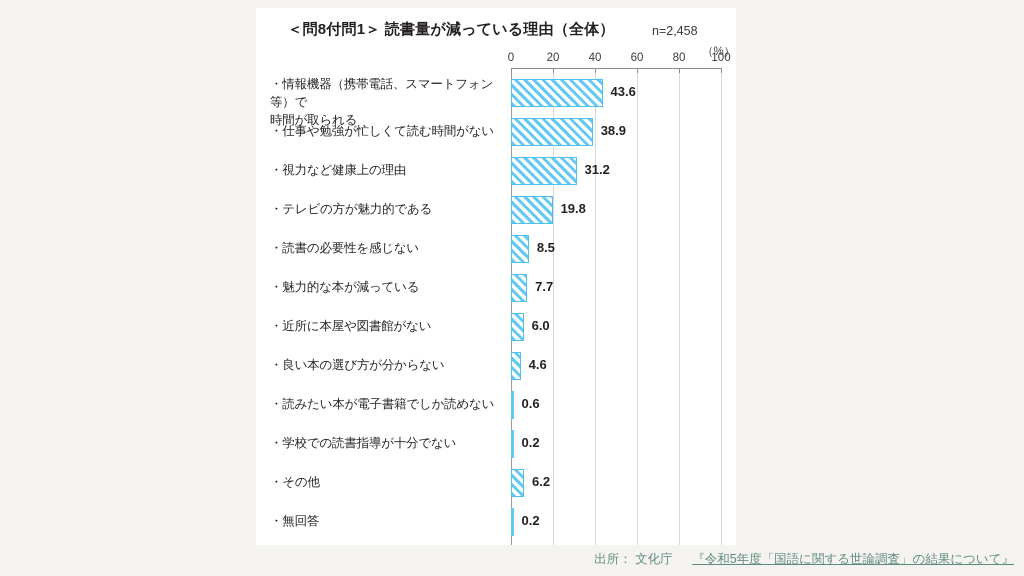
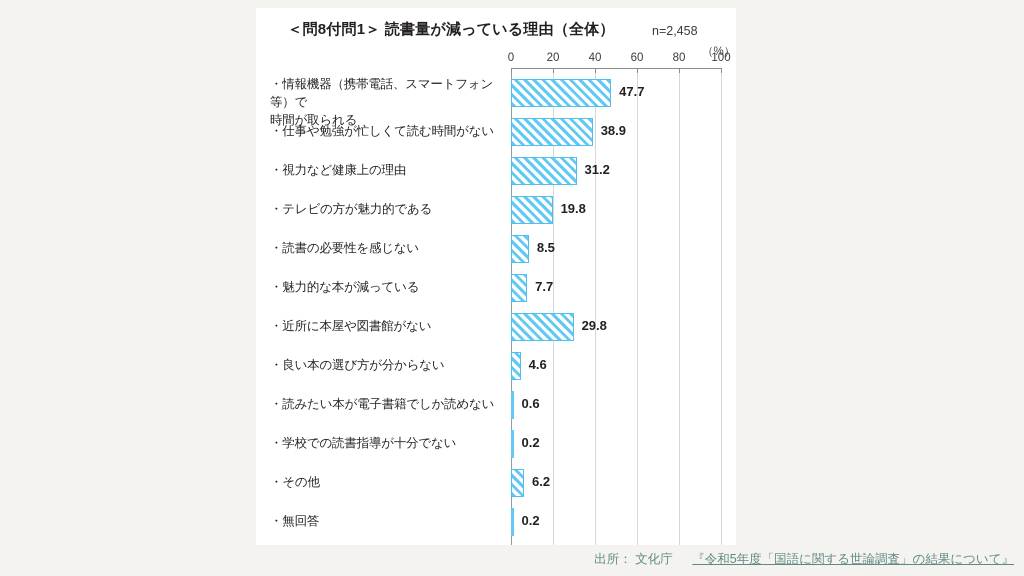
・情報機器（携帯電話、スマートフォン等）で 時間が取られる: 43.6 -> 47.7
・近所に本屋や図書館がない: 6.0 -> 29.8
